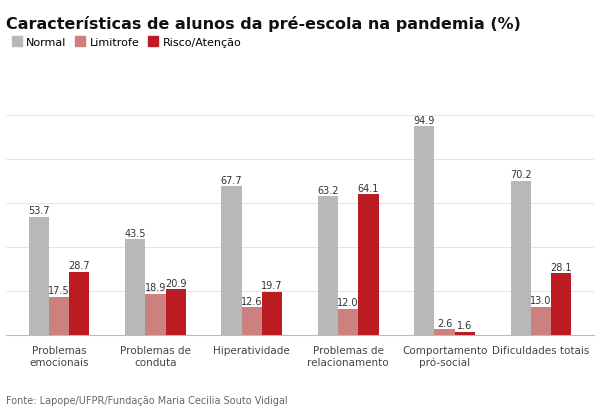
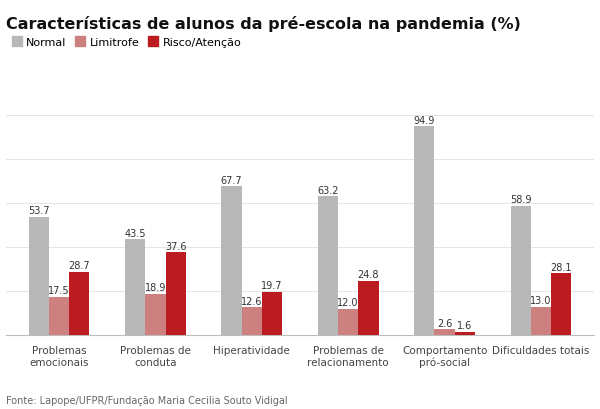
Risco/Atenção/Problemas de conduta: 20.9 -> 37.6
Risco/Atenção/Problemas de relacionamento: 64.1 -> 24.8
Normal/Dificuldades totais: 70.2 -> 58.9
